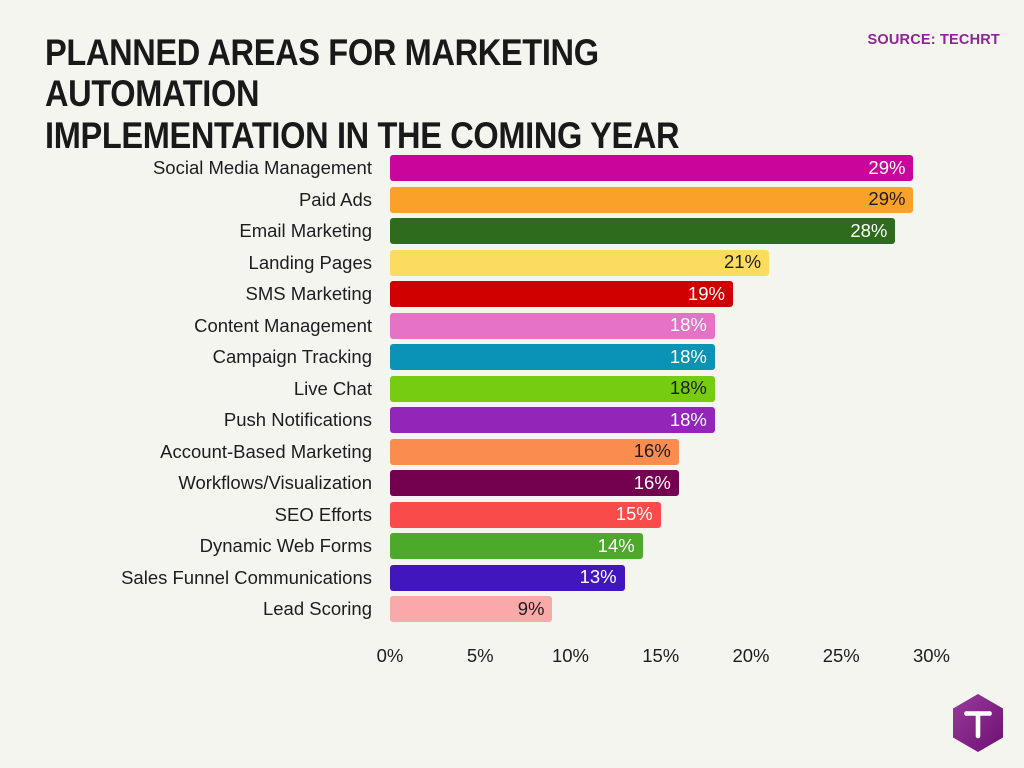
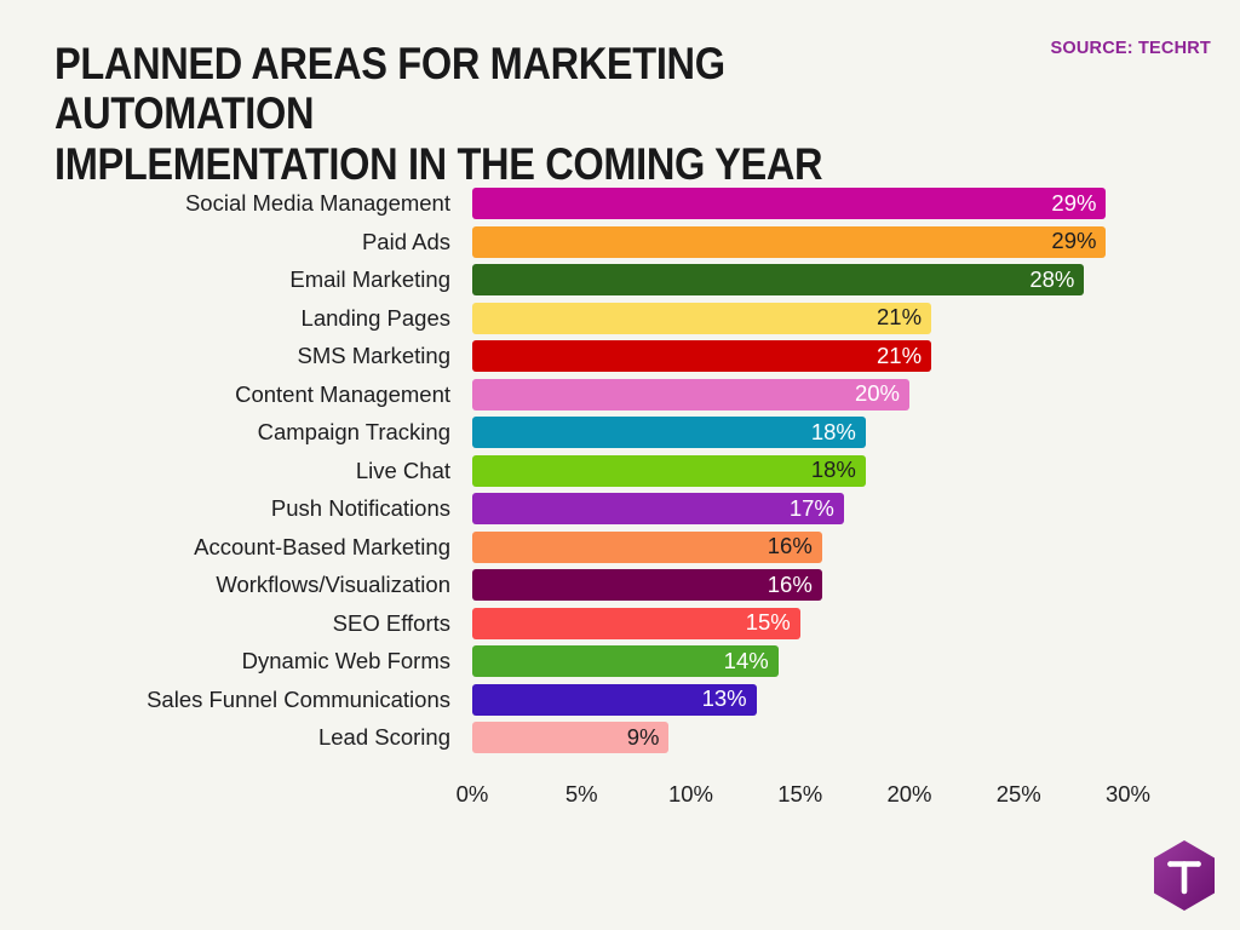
SMS Marketing: 19% -> 21%
Content Management: 18% -> 20%
Push Notifications: 18% -> 17%
